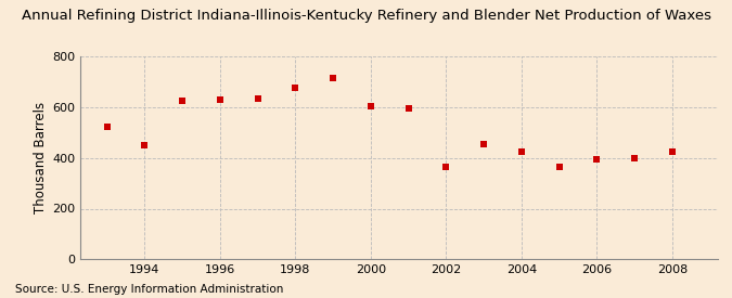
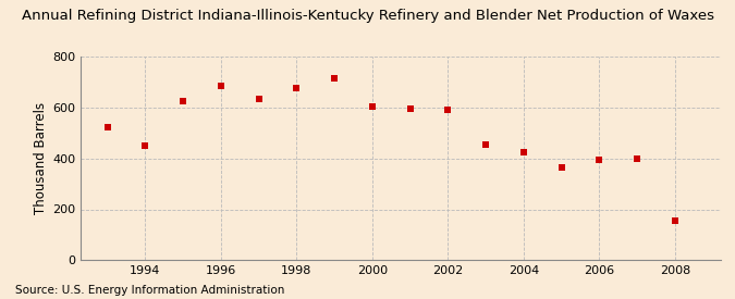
1996: 630 -> 685
2002: 365 -> 590
2008: 425 -> 155
